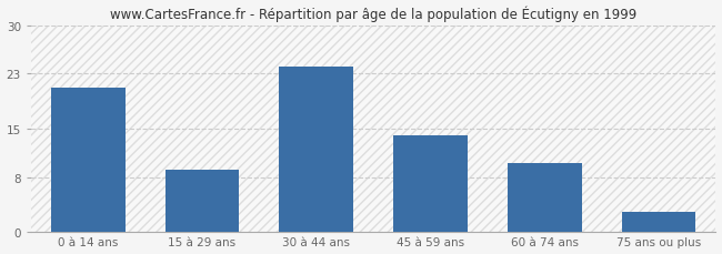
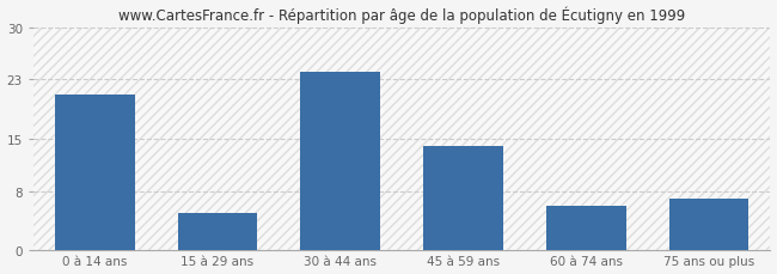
15 à 29 ans: 9 -> 5
60 à 74 ans: 10 -> 6
75 ans ou plus: 3 -> 7
